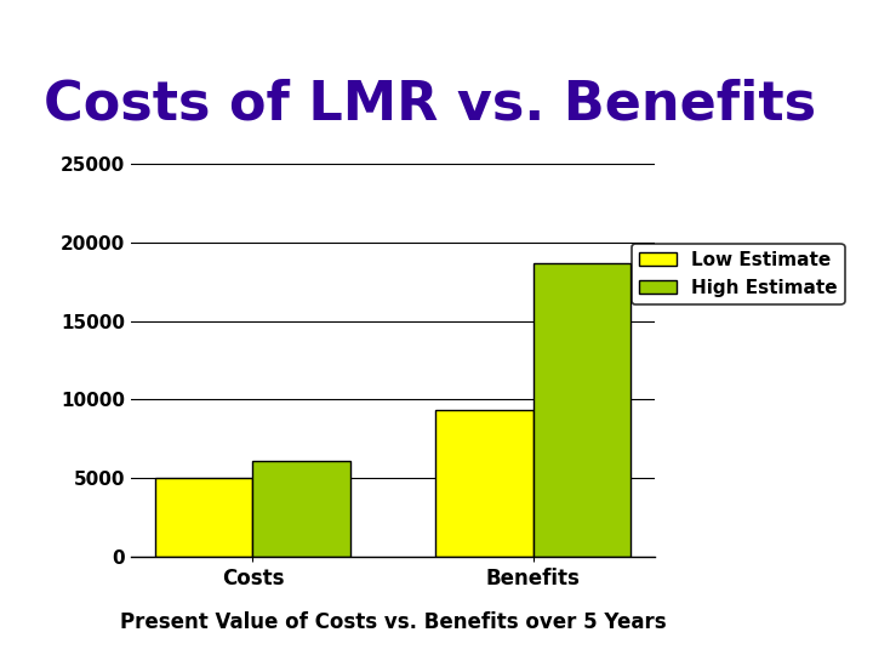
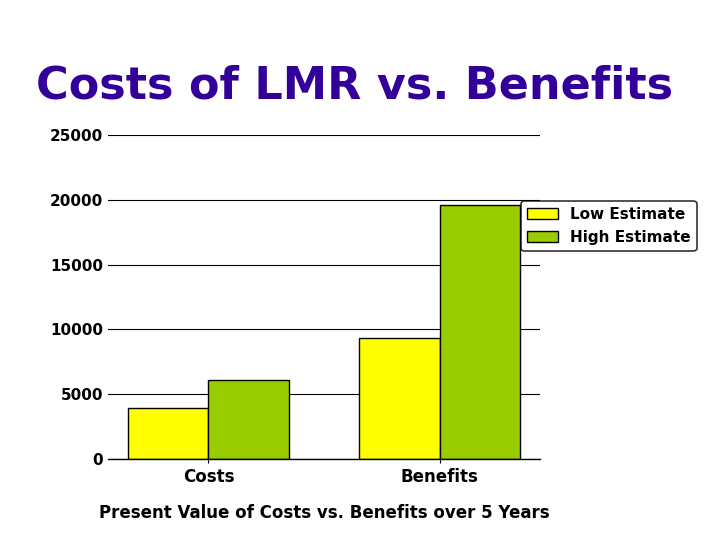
Low Estimate/Costs: 5000 -> 3900
High Estimate/Benefits: 18700 -> 19600
